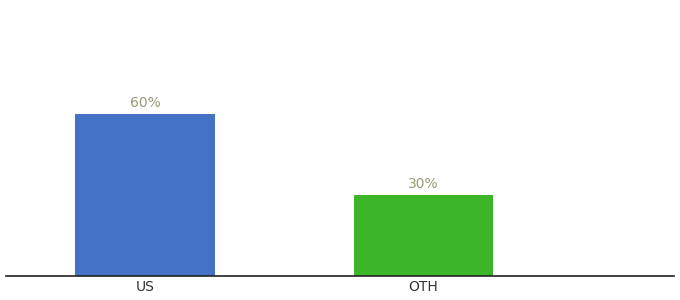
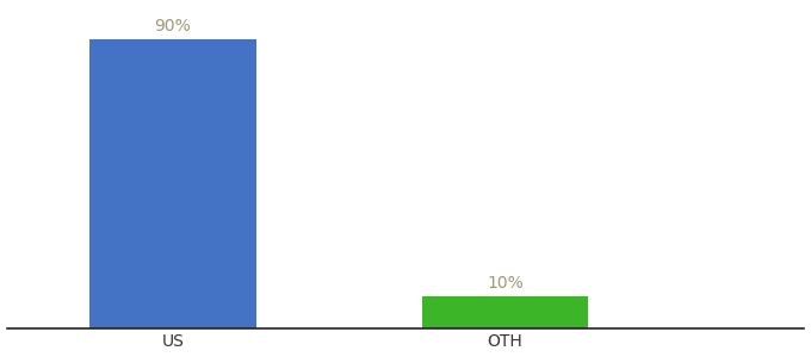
US: 60% -> 90%
OTH: 30% -> 10%
